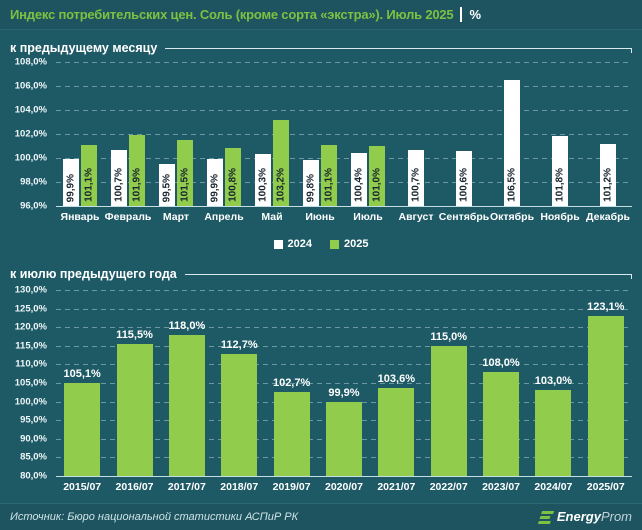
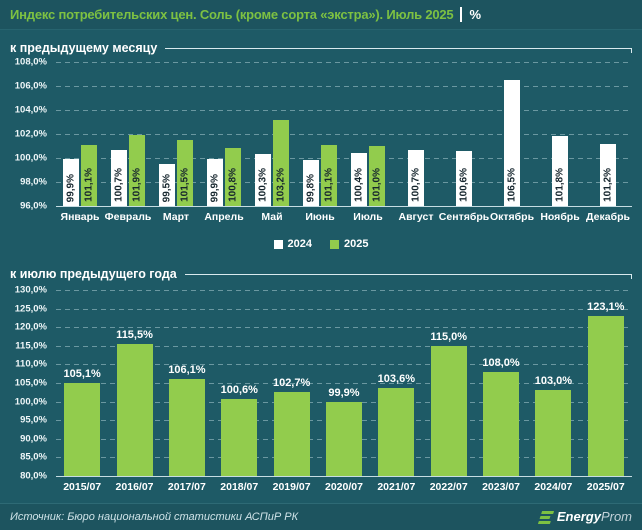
к июлю предыдущего года/2017/07: 118,0% -> 106,1%
к июлю предыдущего года/2018/07: 112,7% -> 100,6%
